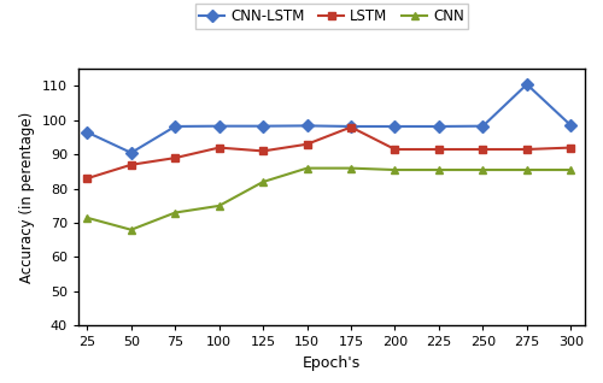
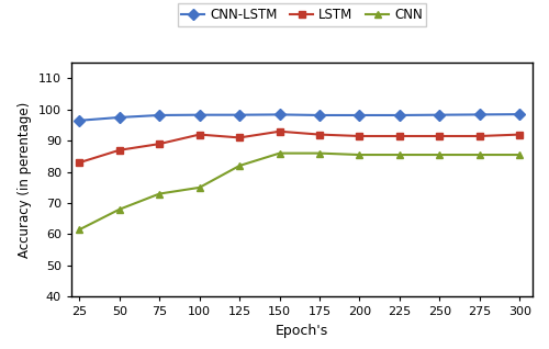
CNN/25: 71.5 -> 61.5
CNN-LSTM/50: 90.5 -> 97.5
LSTM/175: 98.0 -> 92.0
CNN-LSTM/275: 110.5 -> 98.4
